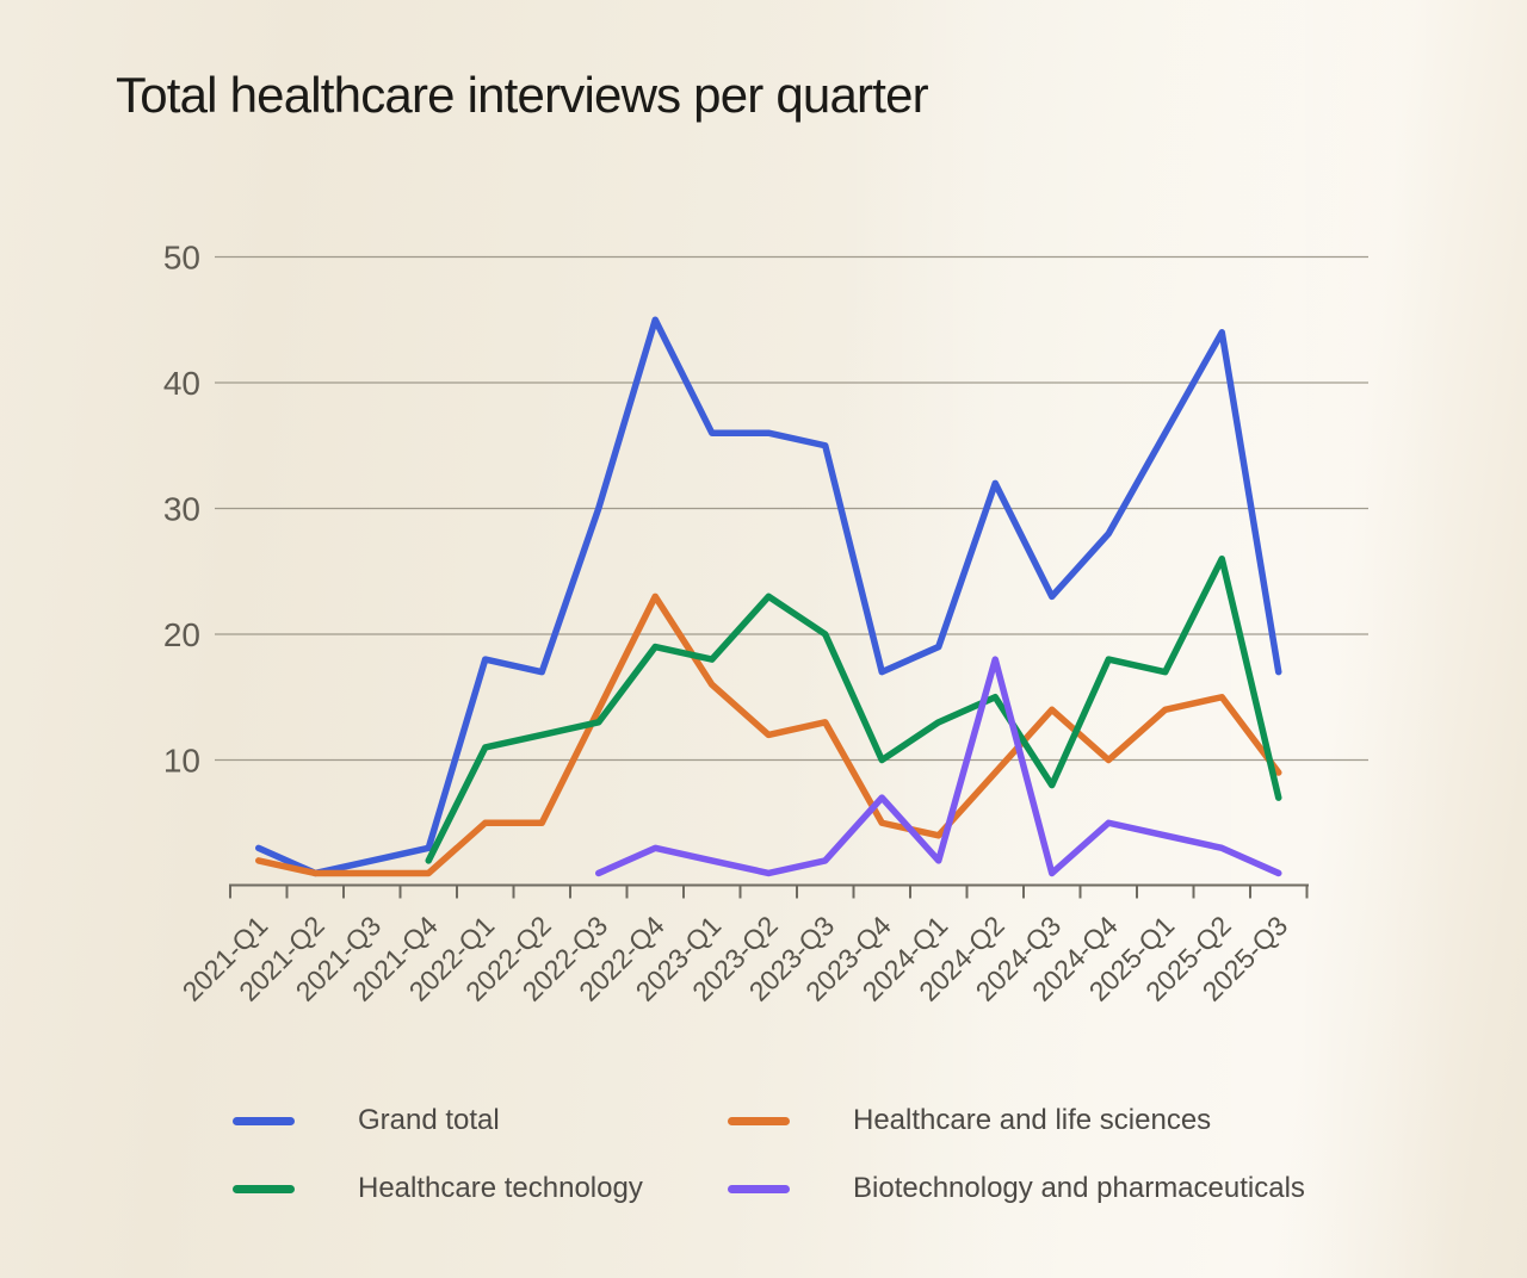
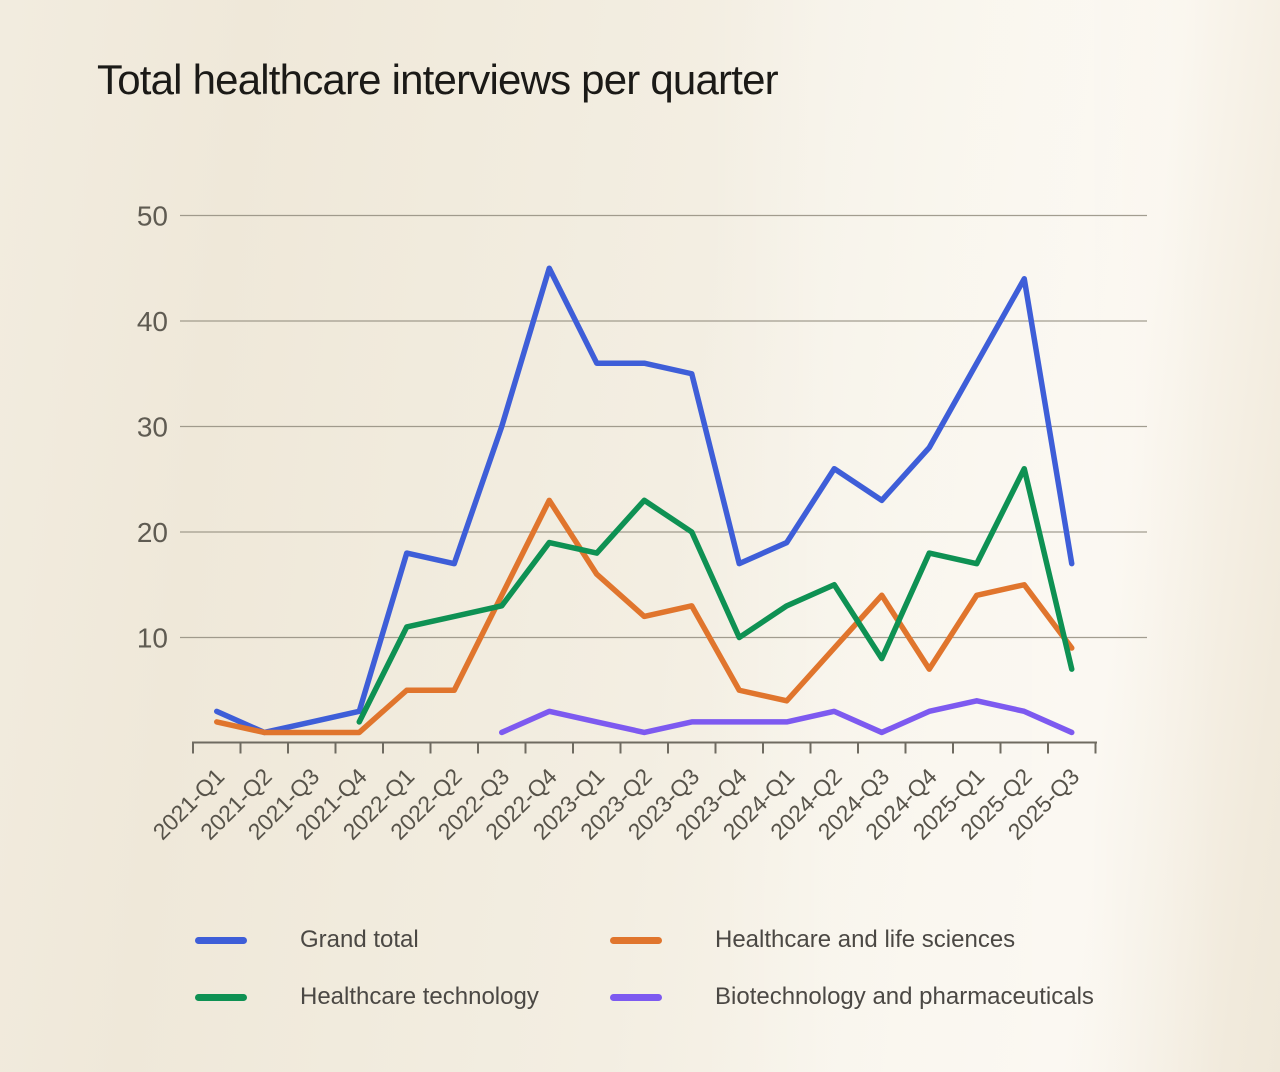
Biotechnology and pharmaceuticals/2023-Q4: 7 -> 2
Grand total/2024-Q2: 32 -> 26
Biotechnology and pharmaceuticals/2024-Q2: 18 -> 3
Healthcare and life sciences/2024-Q4: 10 -> 7
Biotechnology and pharmaceuticals/2024-Q4: 5 -> 3
